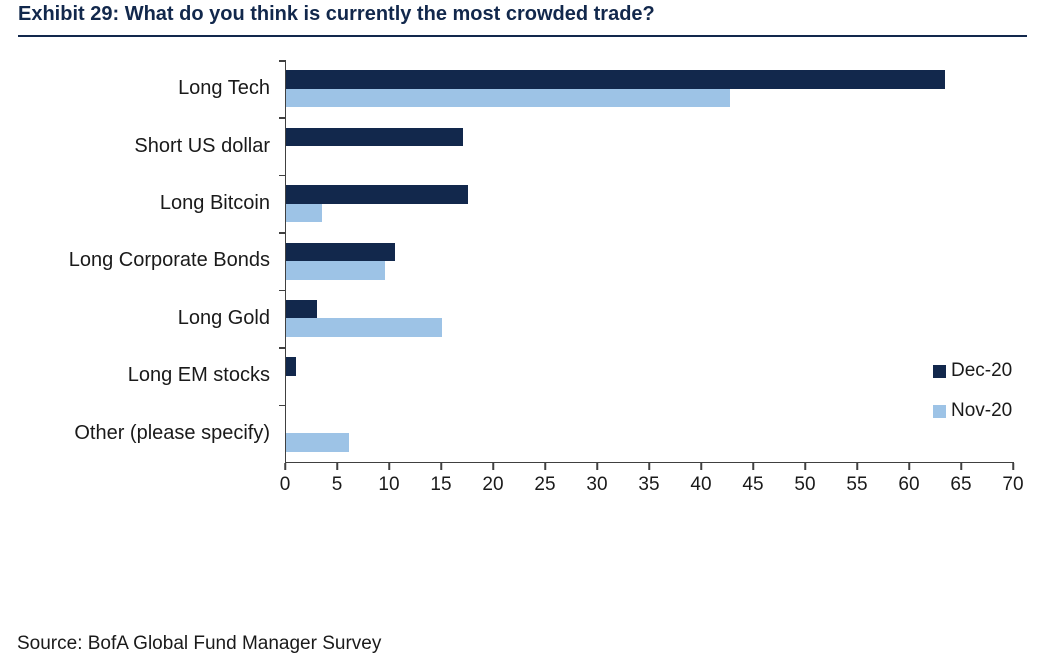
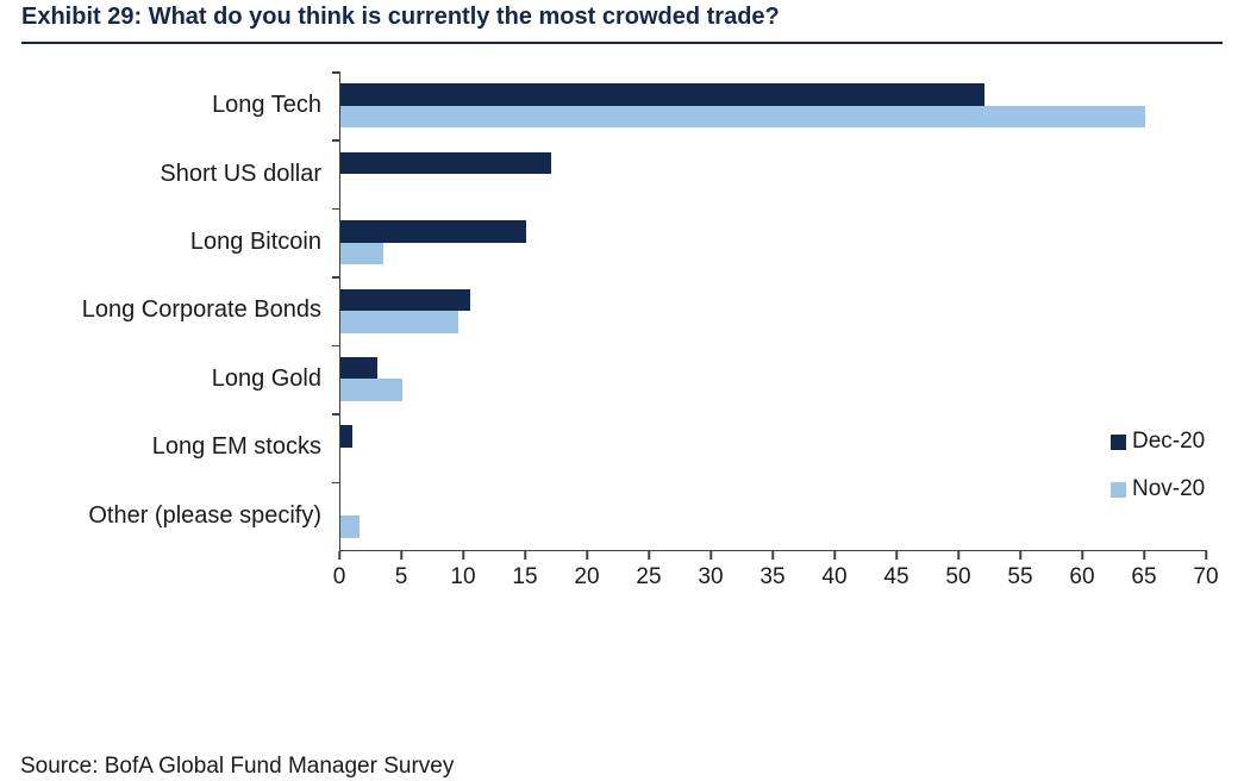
Dec-20/Long Tech: 63.4 -> 52.0
Nov-20/Long Tech: 42.7 -> 65.0
Dec-20/Long Bitcoin: 17.5 -> 15.0
Nov-20/Long Gold: 15.0 -> 5.0
Nov-20/Other (please specify): 6.1 -> 1.5
